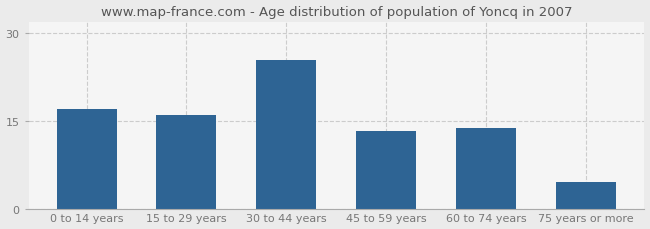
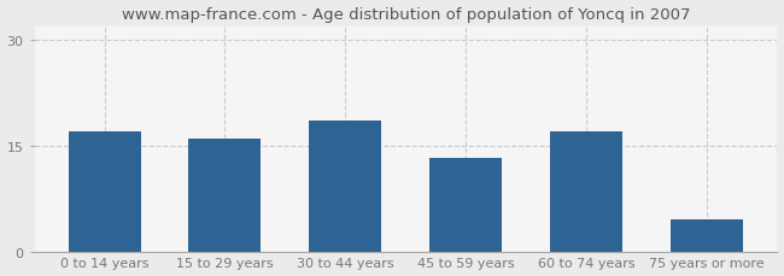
30 to 44 years: 25.4 -> 18.5
60 to 74 years: 13.8 -> 17.0
